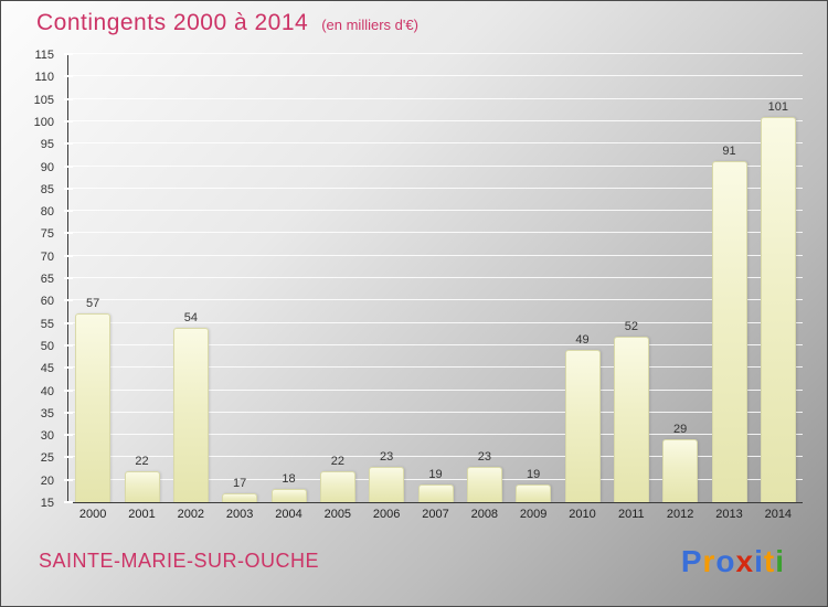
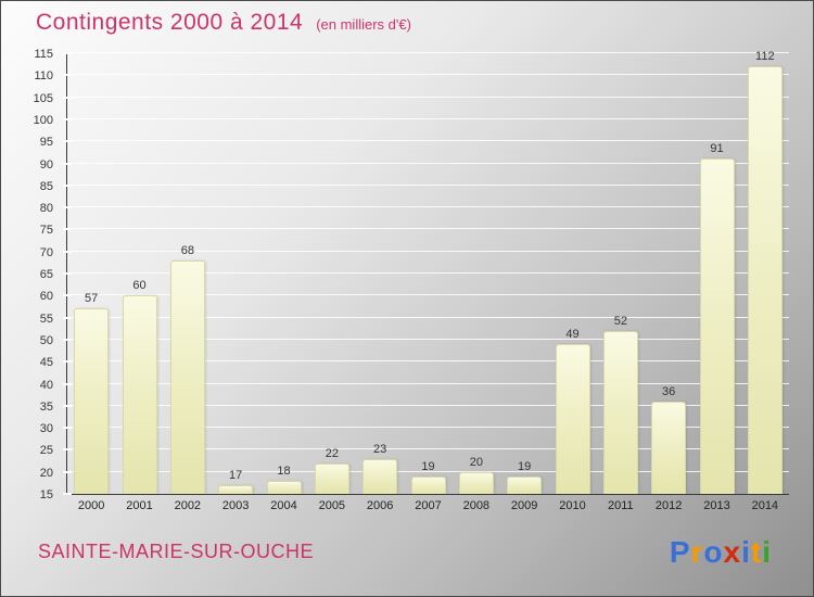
2001: 22 -> 60
2002: 54 -> 68
2008: 23 -> 20
2012: 29 -> 36
2014: 101 -> 112
